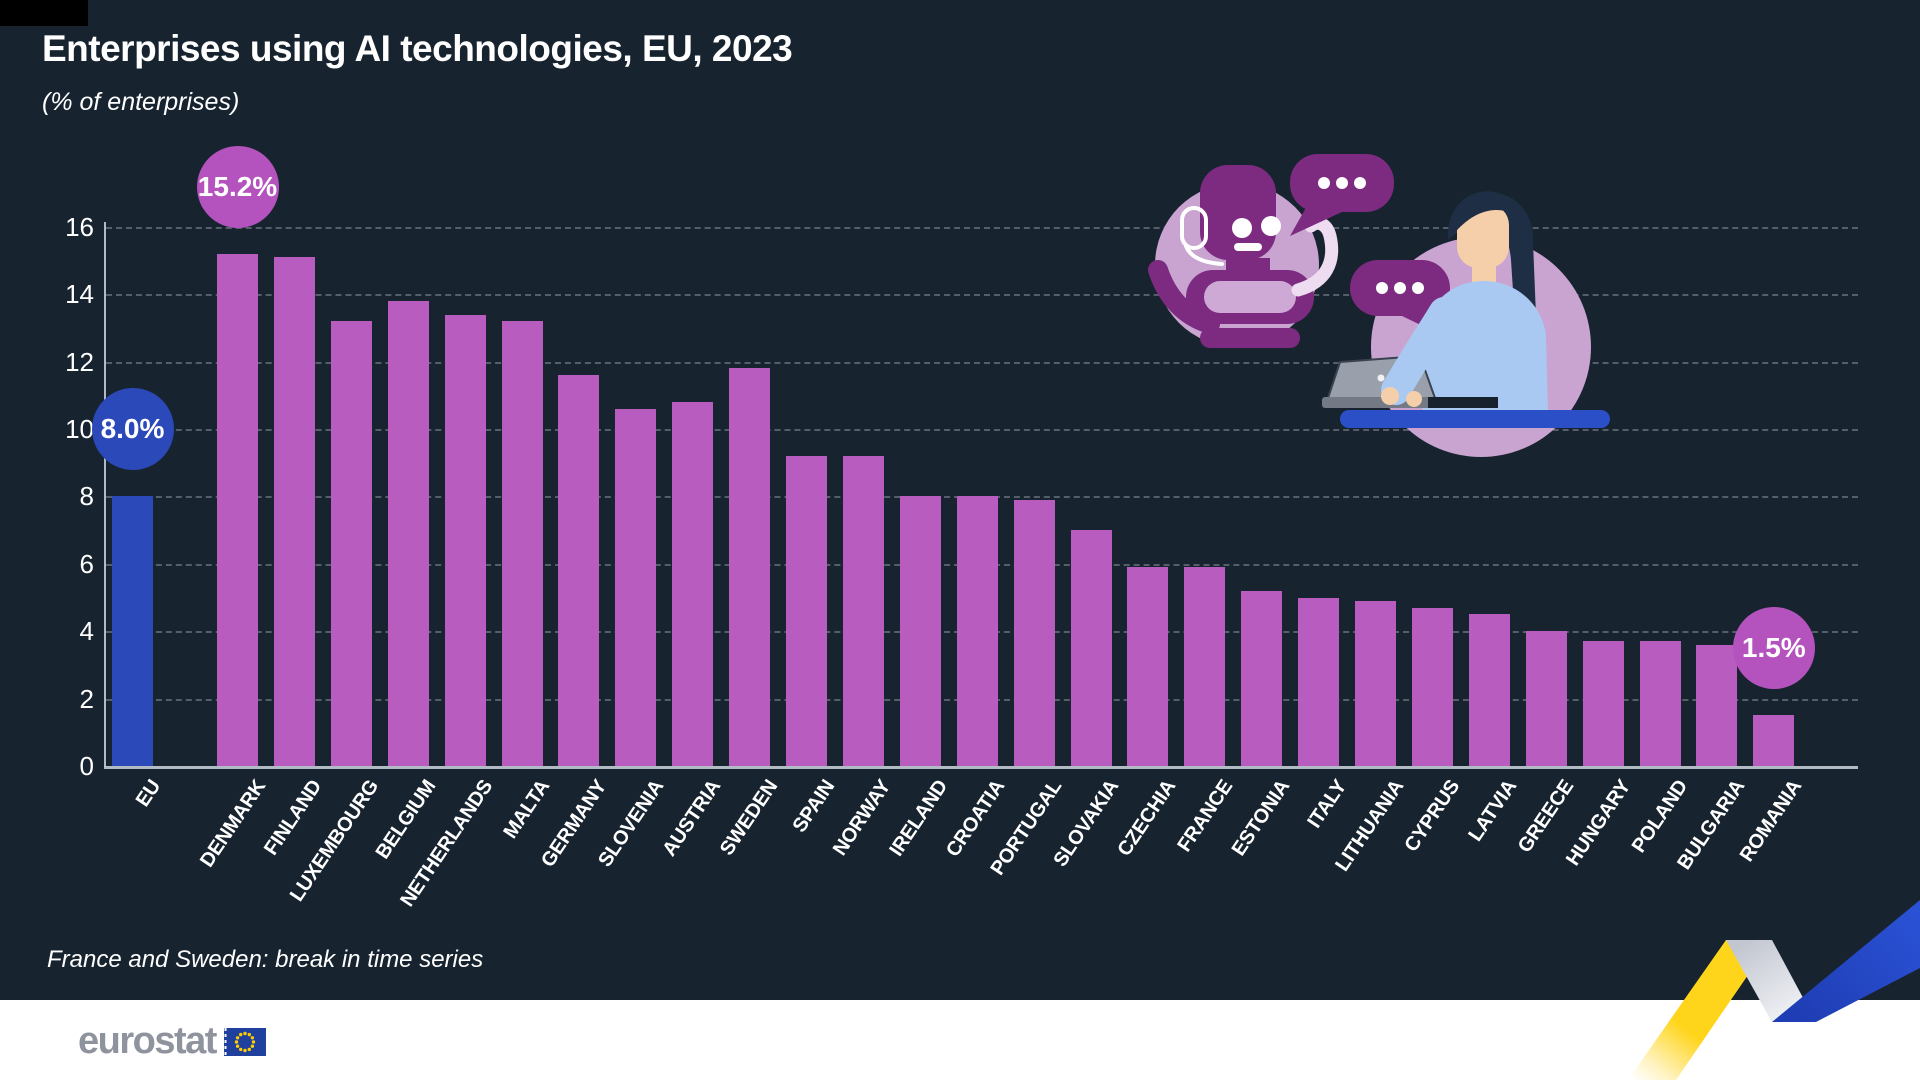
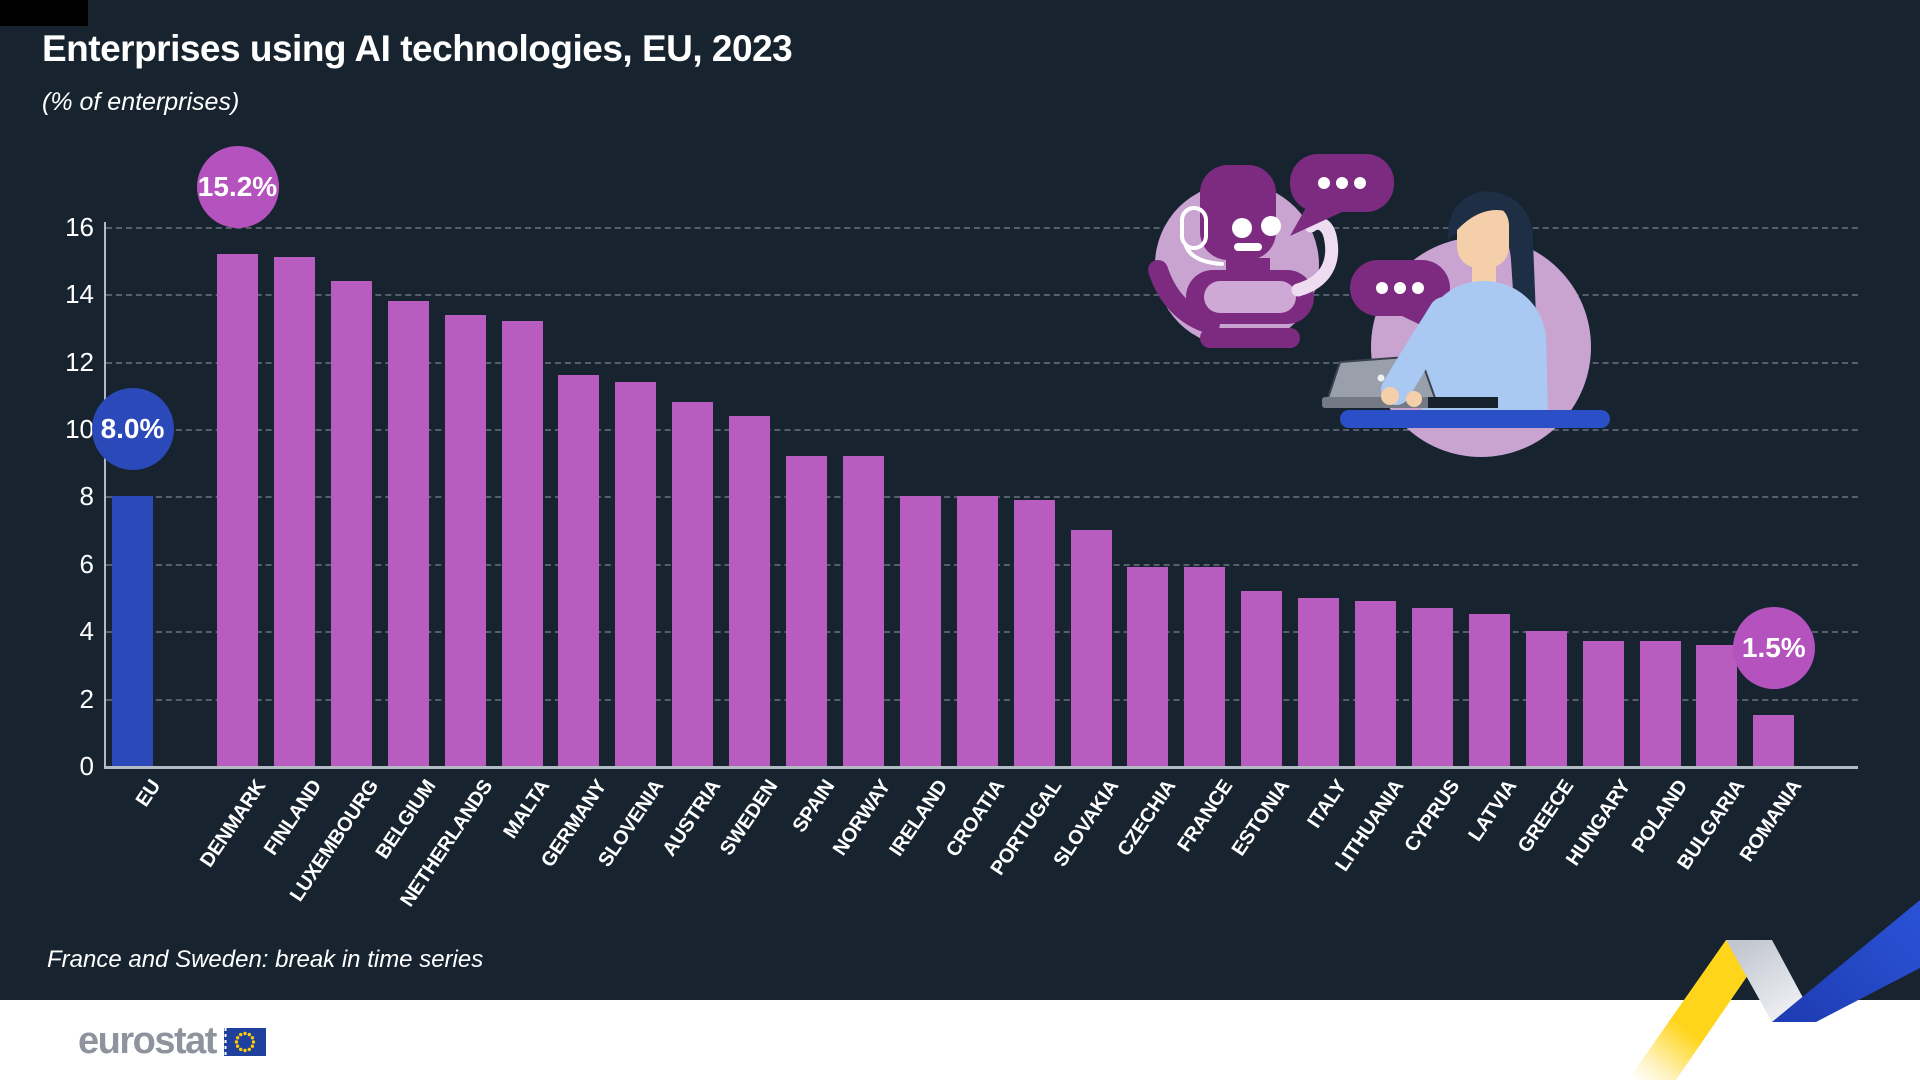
LUXEMBOURG: 13.2 -> 14.4
SLOVENIA: 10.6 -> 11.4
SWEDEN: 11.8 -> 10.4
